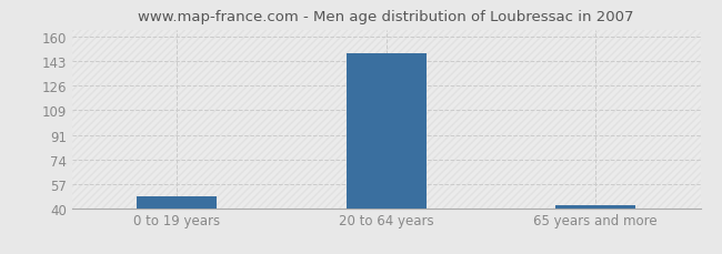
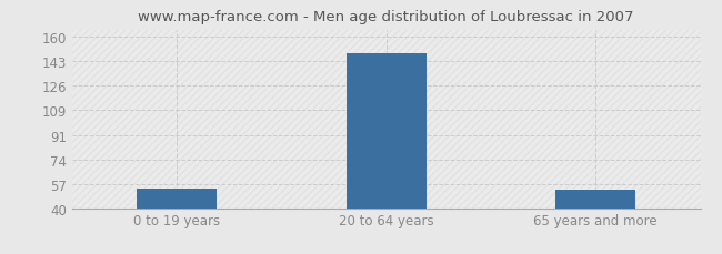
0 to 19 years: 48 -> 54
65 years and more: 42 -> 53
